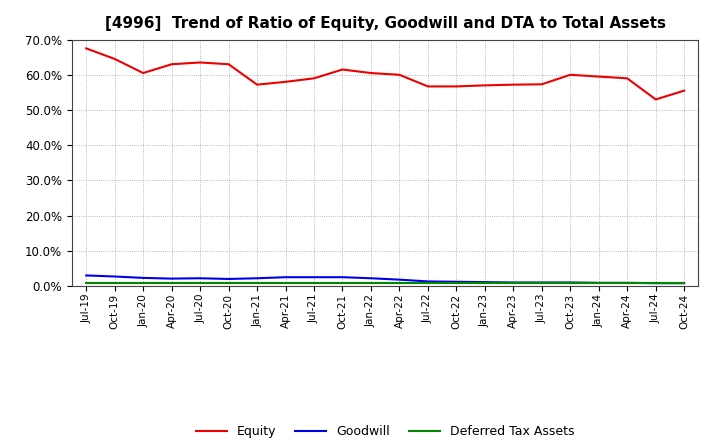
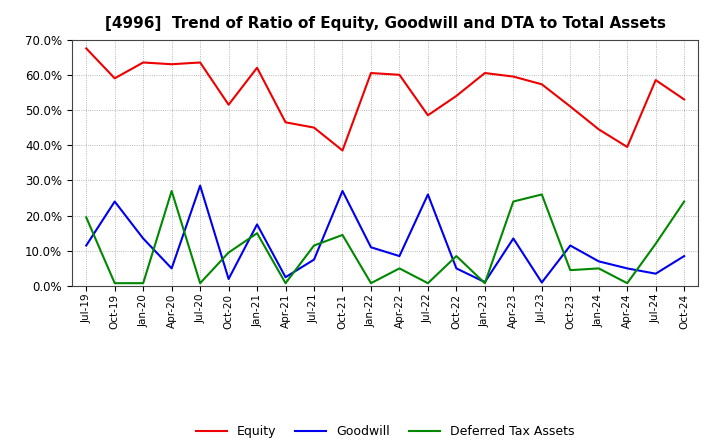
Goodwill/Jul-19: 3.0% -> 11.5%
Deferred Tax Assets/Jul-19: 0.8% -> 19.5%
Equity/Oct-19: 64.5% -> 59.0%
Goodwill/Oct-19: 2.7% -> 24.0%
Equity/Jan-20: 60.5% -> 63.5%
Goodwill/Jan-20: 2.3% -> 13.5%
Goodwill/Apr-20: 2.1% -> 5.0%
Deferred Tax Assets/Apr-20: 0.8% -> 27.0%
Goodwill/Jul-20: 2.2% -> 28.5%
Equity/Oct-20: 63.0% -> 51.5%
Deferred Tax Assets/Oct-20: 0.8% -> 9.5%
Equity/Jan-21: 57.2% -> 62.0%
Goodwill/Jan-21: 2.2% -> 17.5%
Deferred Tax Assets/Jan-21: 0.8% -> 15.0%
Equity/Apr-21: 58.0% -> 46.5%
Equity/Jul-21: 59.0% -> 45.0%
Goodwill/Jul-21: 2.5% -> 7.5%
Deferred Tax Assets/Jul-21: 0.8% -> 11.5%
Equity/Oct-21: 61.5% -> 38.5%
Goodwill/Oct-21: 2.5% -> 27.0%
Deferred Tax Assets/Oct-21: 0.8% -> 14.5%
Goodwill/Jan-22: 2.2% -> 11.0%
Goodwill/Apr-22: 1.8% -> 8.5%
Deferred Tax Assets/Apr-22: 0.8% -> 5.0%
Equity/Jul-22: 56.7% -> 48.5%
Goodwill/Jul-22: 1.3% -> 26.0%
Equity/Oct-22: 56.7% -> 54.0%
Goodwill/Oct-22: 1.2% -> 5.0%
Deferred Tax Assets/Oct-22: 0.8% -> 8.5%
Equity/Jan-23: 57.0% -> 60.5%
Equity/Apr-23: 57.2% -> 59.5%
Goodwill/Apr-23: 1.0% -> 13.5%
Deferred Tax Assets/Apr-23: 0.8% -> 24.0%
Deferred Tax Assets/Jul-23: 0.8% -> 26.0%
Equity/Oct-23: 60.0% -> 51.0%
Goodwill/Oct-23: 1.0% -> 11.5%
Deferred Tax Assets/Oct-23: 0.8% -> 4.5%
Equity/Jan-24: 59.5% -> 44.5%
Goodwill/Jan-24: 0.9% -> 7.0%
Deferred Tax Assets/Jan-24: 0.8% -> 5.0%
Equity/Apr-24: 59.0% -> 39.5%
Goodwill/Apr-24: 0.9% -> 5.0%
Equity/Jul-24: 53.0% -> 58.5%
Goodwill/Jul-24: 0.8% -> 3.5%
Deferred Tax Assets/Jul-24: 0.8% -> 12.0%
Equity/Oct-24: 55.5% -> 53.0%
Goodwill/Oct-24: 0.8% -> 8.5%
Deferred Tax Assets/Oct-24: 0.8% -> 24.0%
